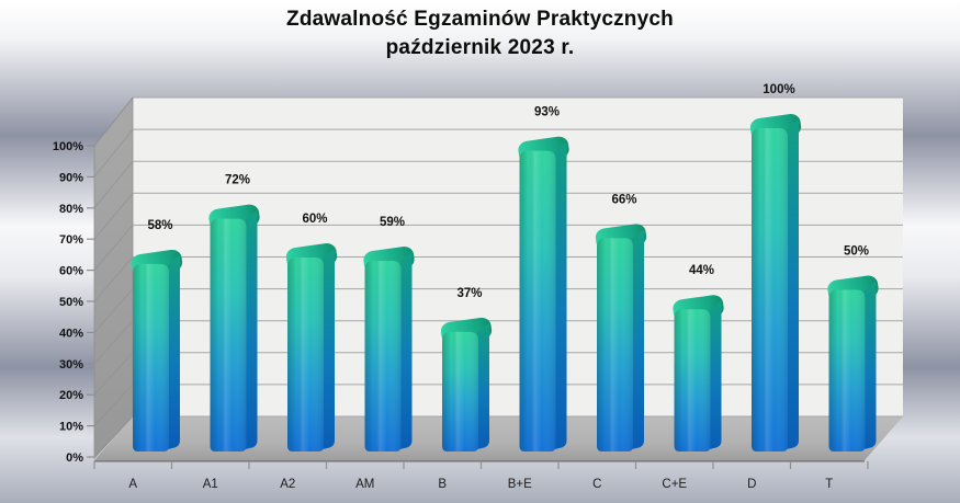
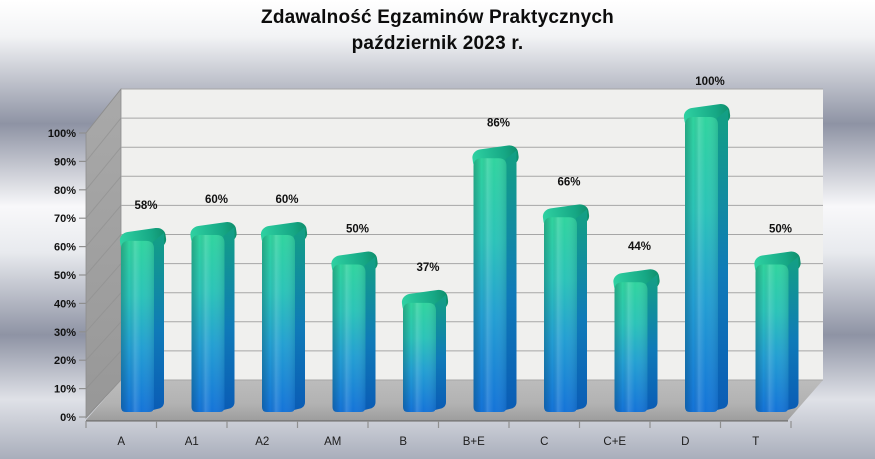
A1: 72% -> 60%
AM: 59% -> 50%
B+E: 93% -> 86%
